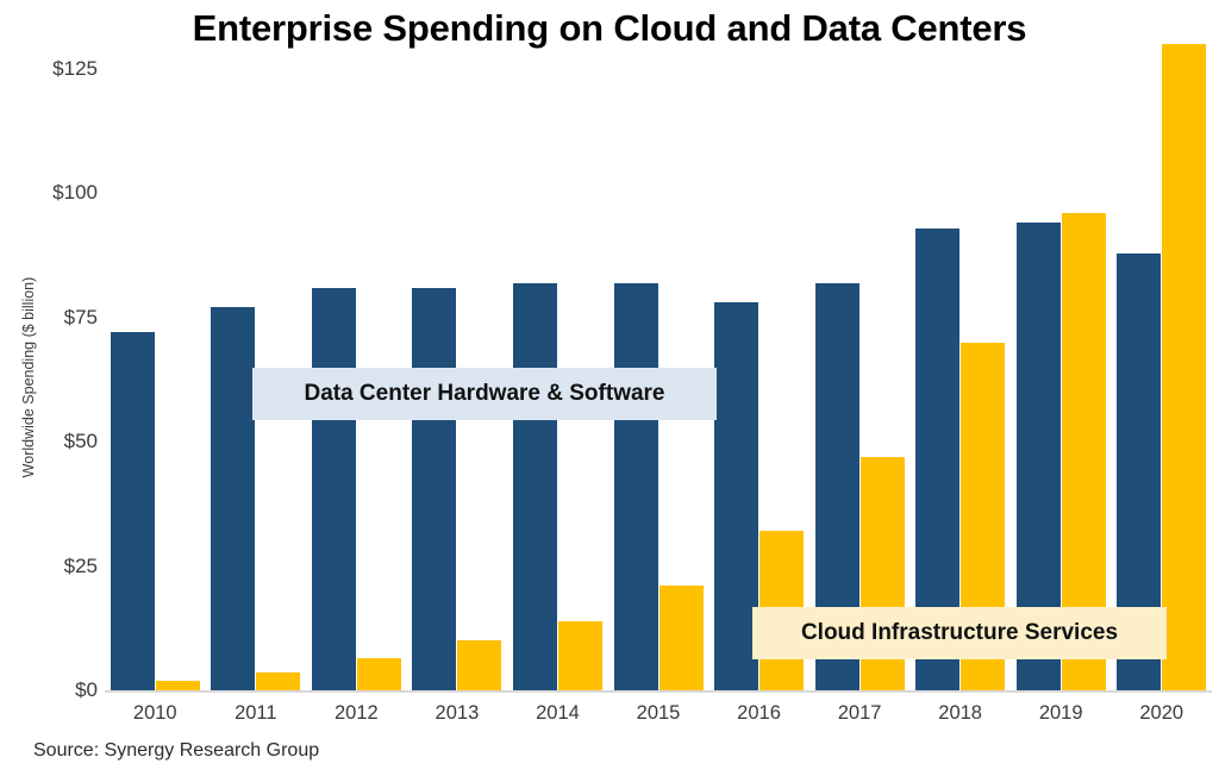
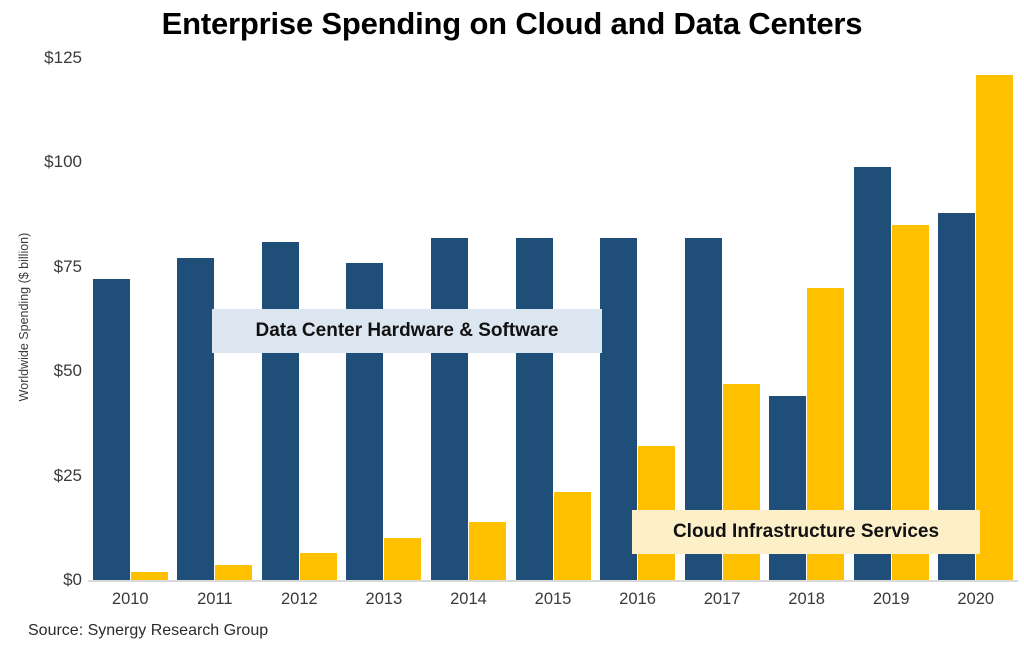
Data Center Hardware & Software/2013: $81 -> $76
Data Center Hardware & Software/2016: $78 -> $82
Data Center Hardware & Software/2018: $93 -> $44
Data Center Hardware & Software/2019: $94 -> $99
Cloud Infrastructure Services/2019: $96 -> $85
Cloud Infrastructure Services/2020: $130 -> $121
